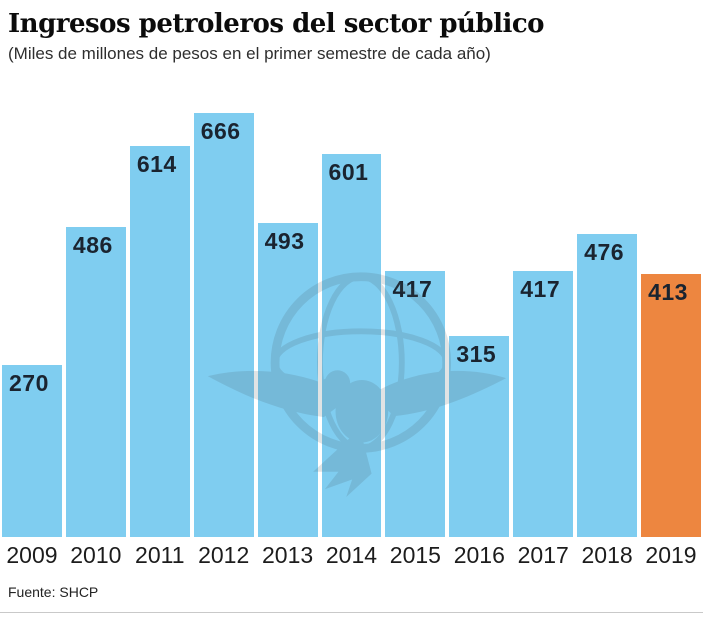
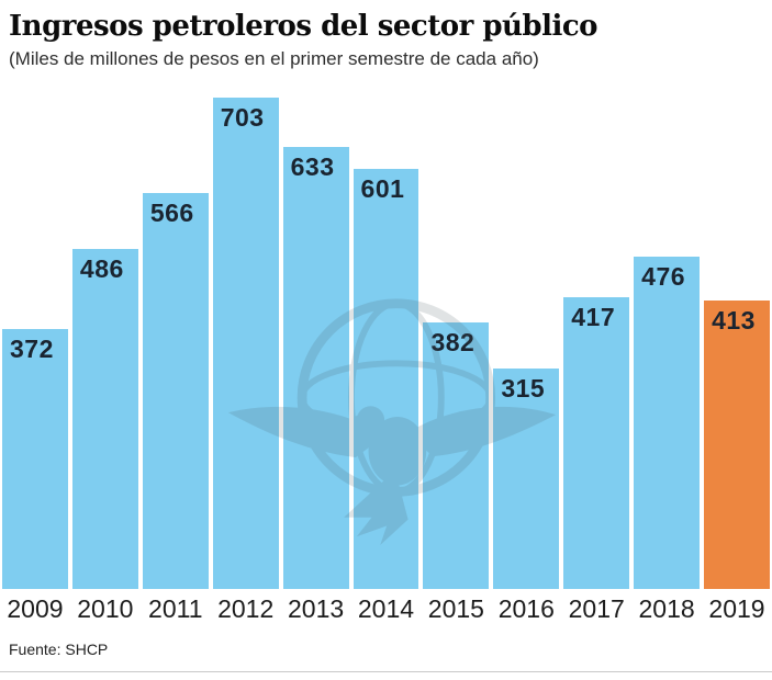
2009: 270 -> 372
2011: 614 -> 566
2012: 666 -> 703
2013: 493 -> 633
2015: 417 -> 382
